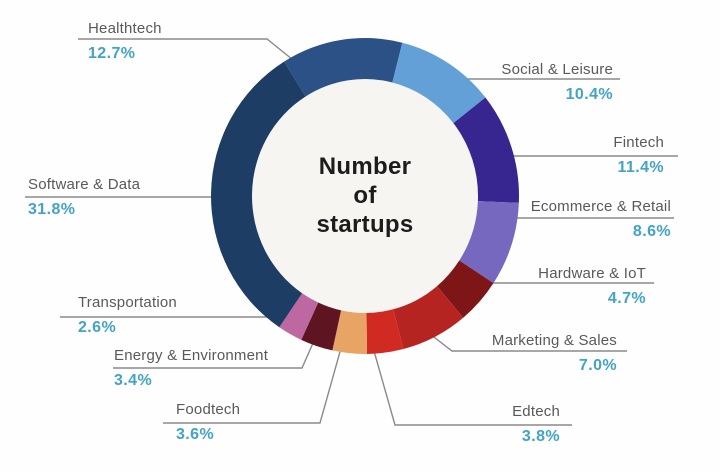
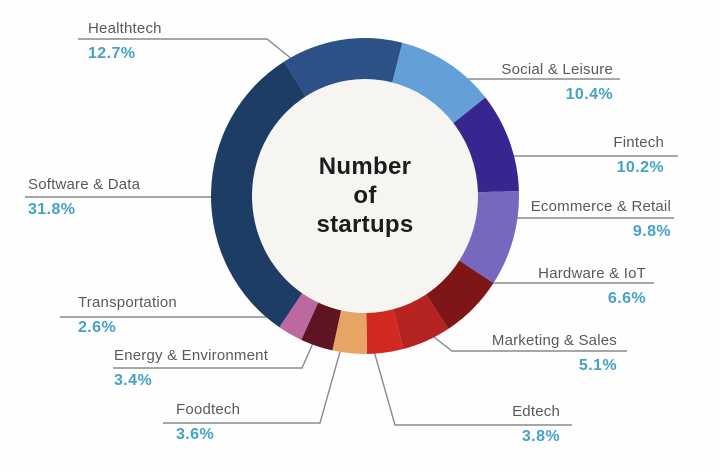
Fintech: 11.4% -> 10.2%
Ecommerce & Retail: 8.6% -> 9.8%
Hardware & IoT: 4.7% -> 6.6%
Marketing & Sales: 7.0% -> 5.1%
